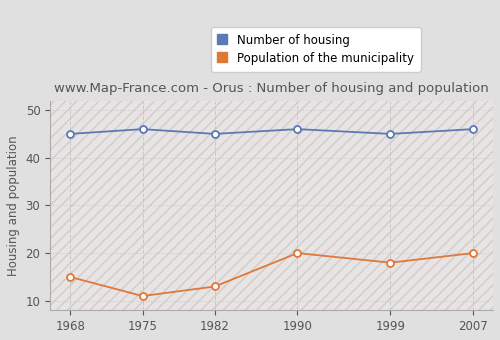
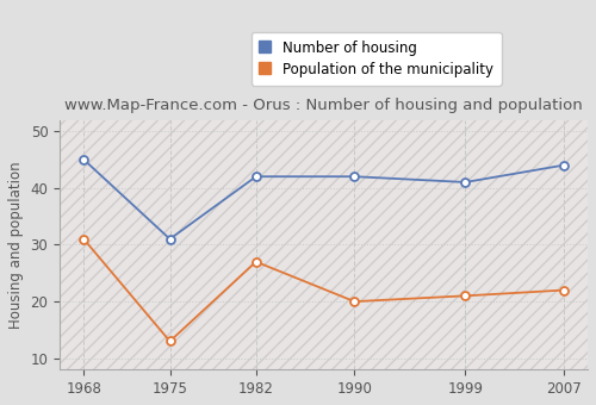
Population of the municipality/1968: 15 -> 31
Number of housing/1975: 46 -> 31
Population of the municipality/1975: 11 -> 13
Number of housing/1982: 45 -> 42
Population of the municipality/1982: 13 -> 27
Number of housing/1990: 46 -> 42
Number of housing/1999: 45 -> 41
Population of the municipality/1999: 18 -> 21
Number of housing/2007: 46 -> 44
Population of the municipality/2007: 20 -> 22
